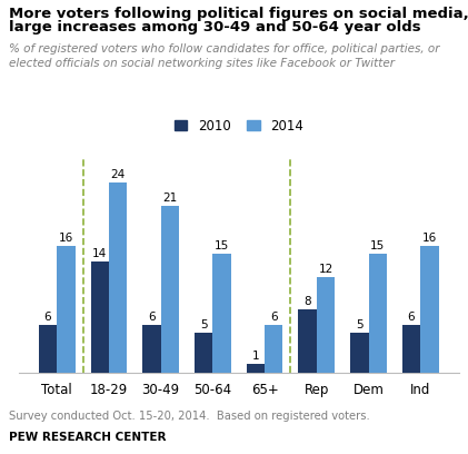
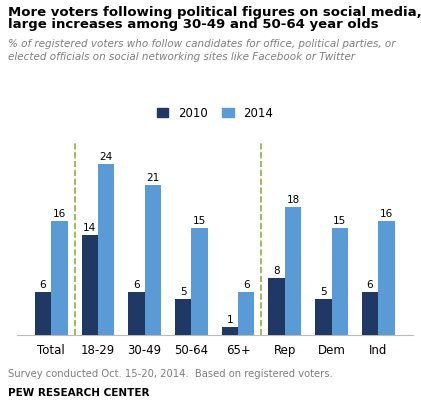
2014/Rep: 12 -> 18
